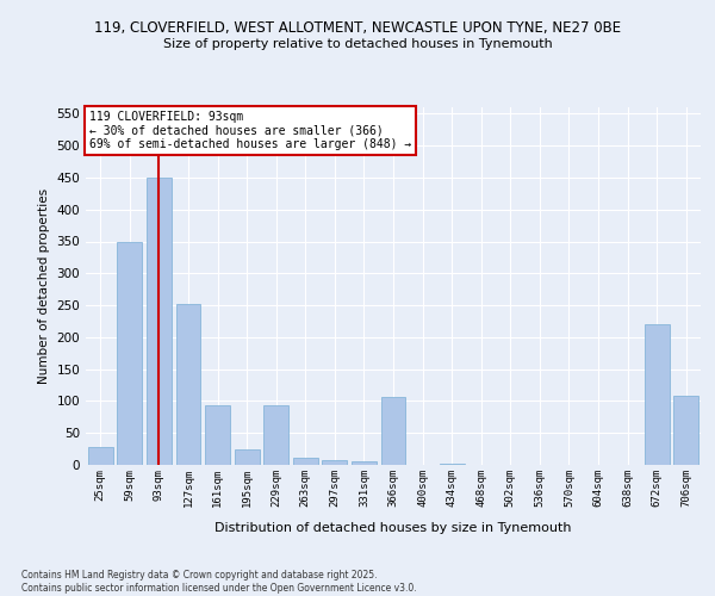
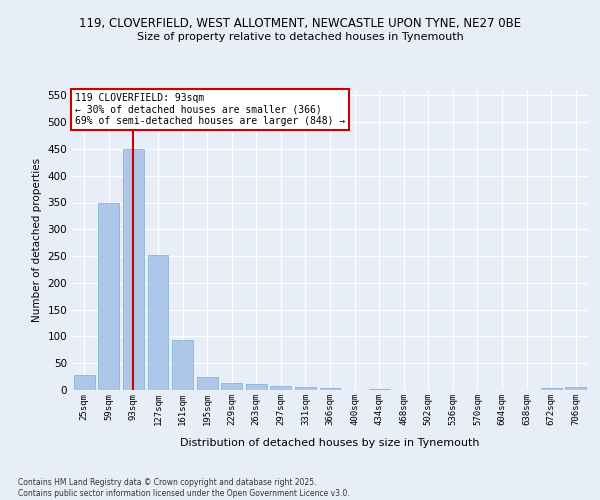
229sqm: 94 -> 14
366sqm: 106 -> 3
672sqm: 220 -> 4
706sqm: 108 -> 5
